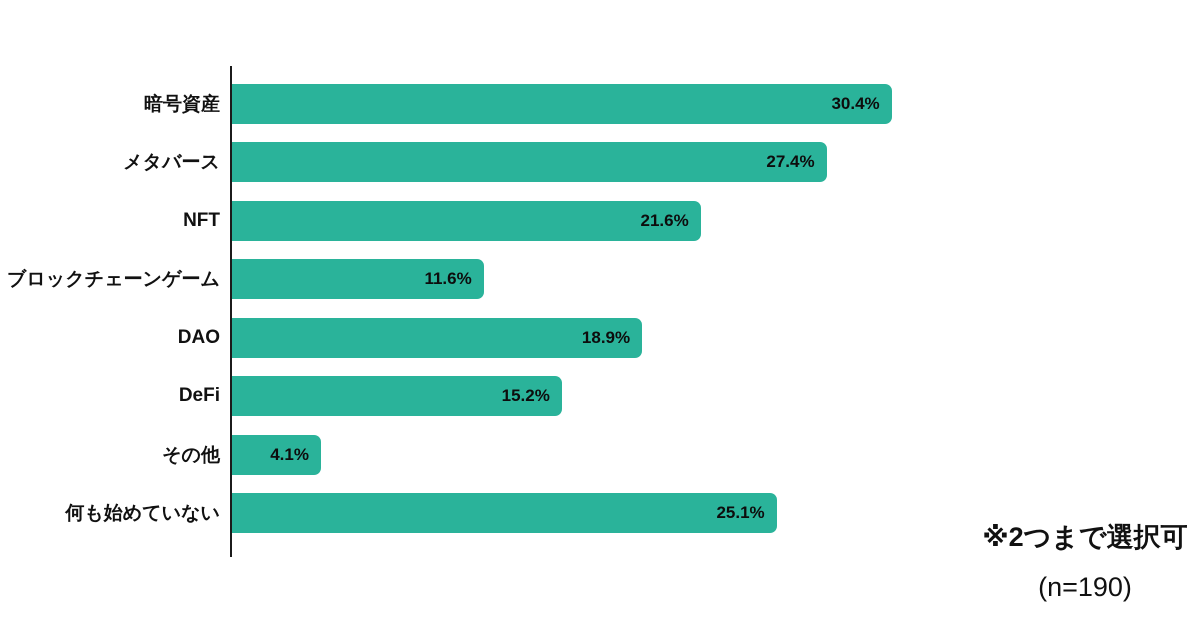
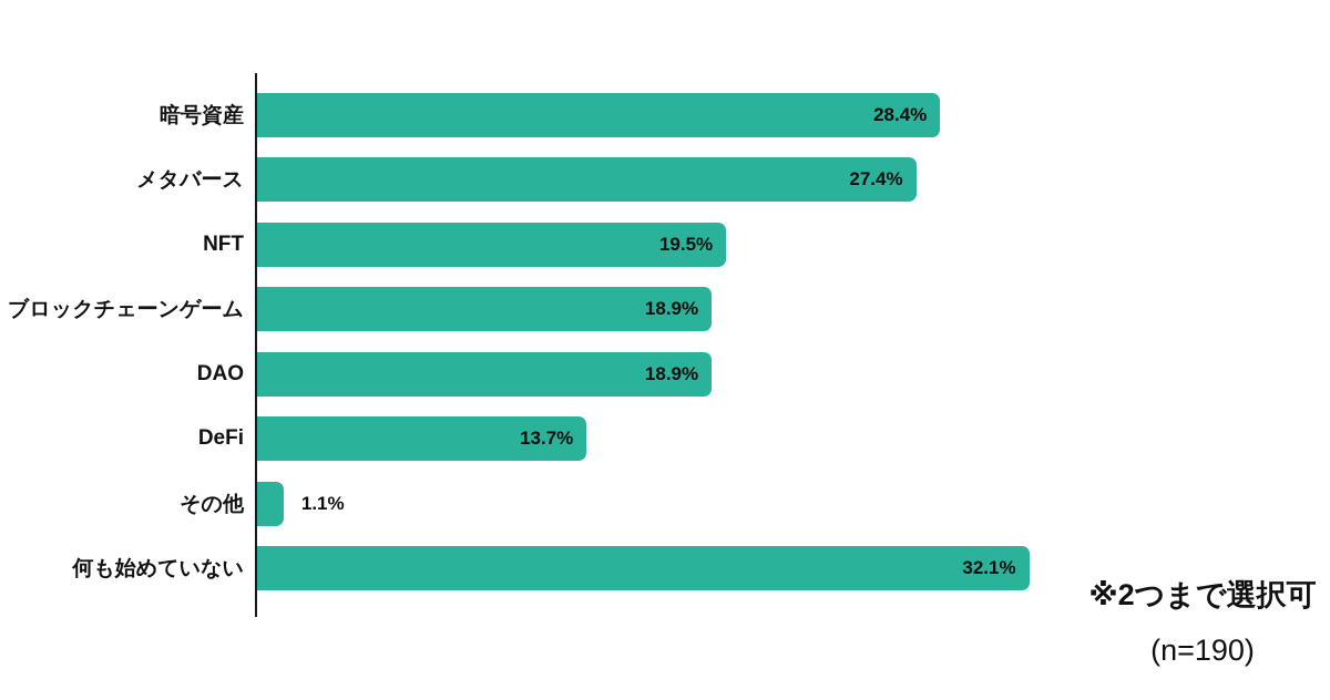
暗号資産: 30.4% -> 28.4%
NFT: 21.6% -> 19.5%
ブロックチェーンゲーム: 11.6% -> 18.9%
DeFi: 15.2% -> 13.7%
その他: 4.1% -> 1.1%
何も始めていない: 25.1% -> 32.1%
